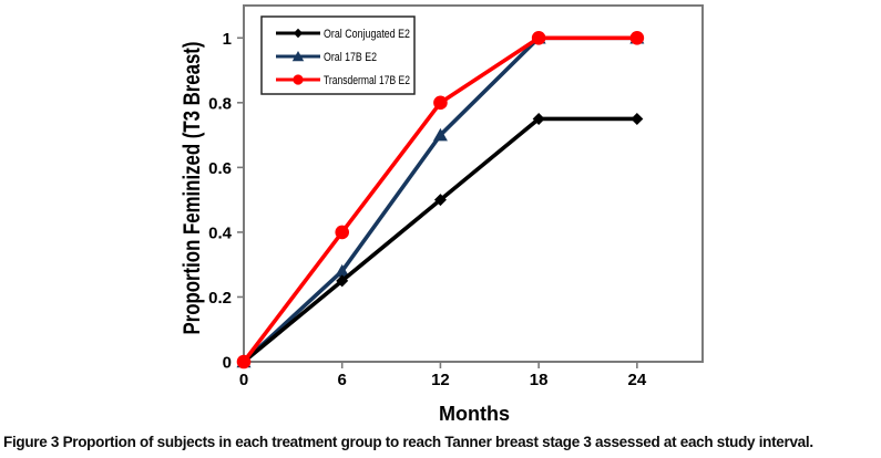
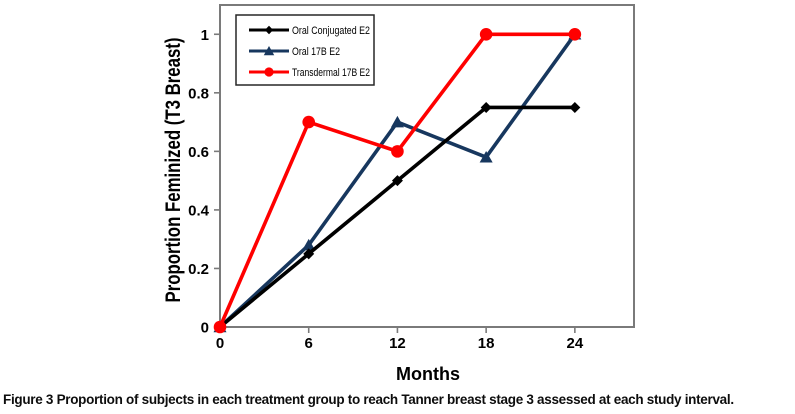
Transdermal 17B E2/6: 0.4 -> 0.7
Transdermal 17B E2/12: 0.8 -> 0.6
Oral 17B E2/18: 1.00 -> 0.58
